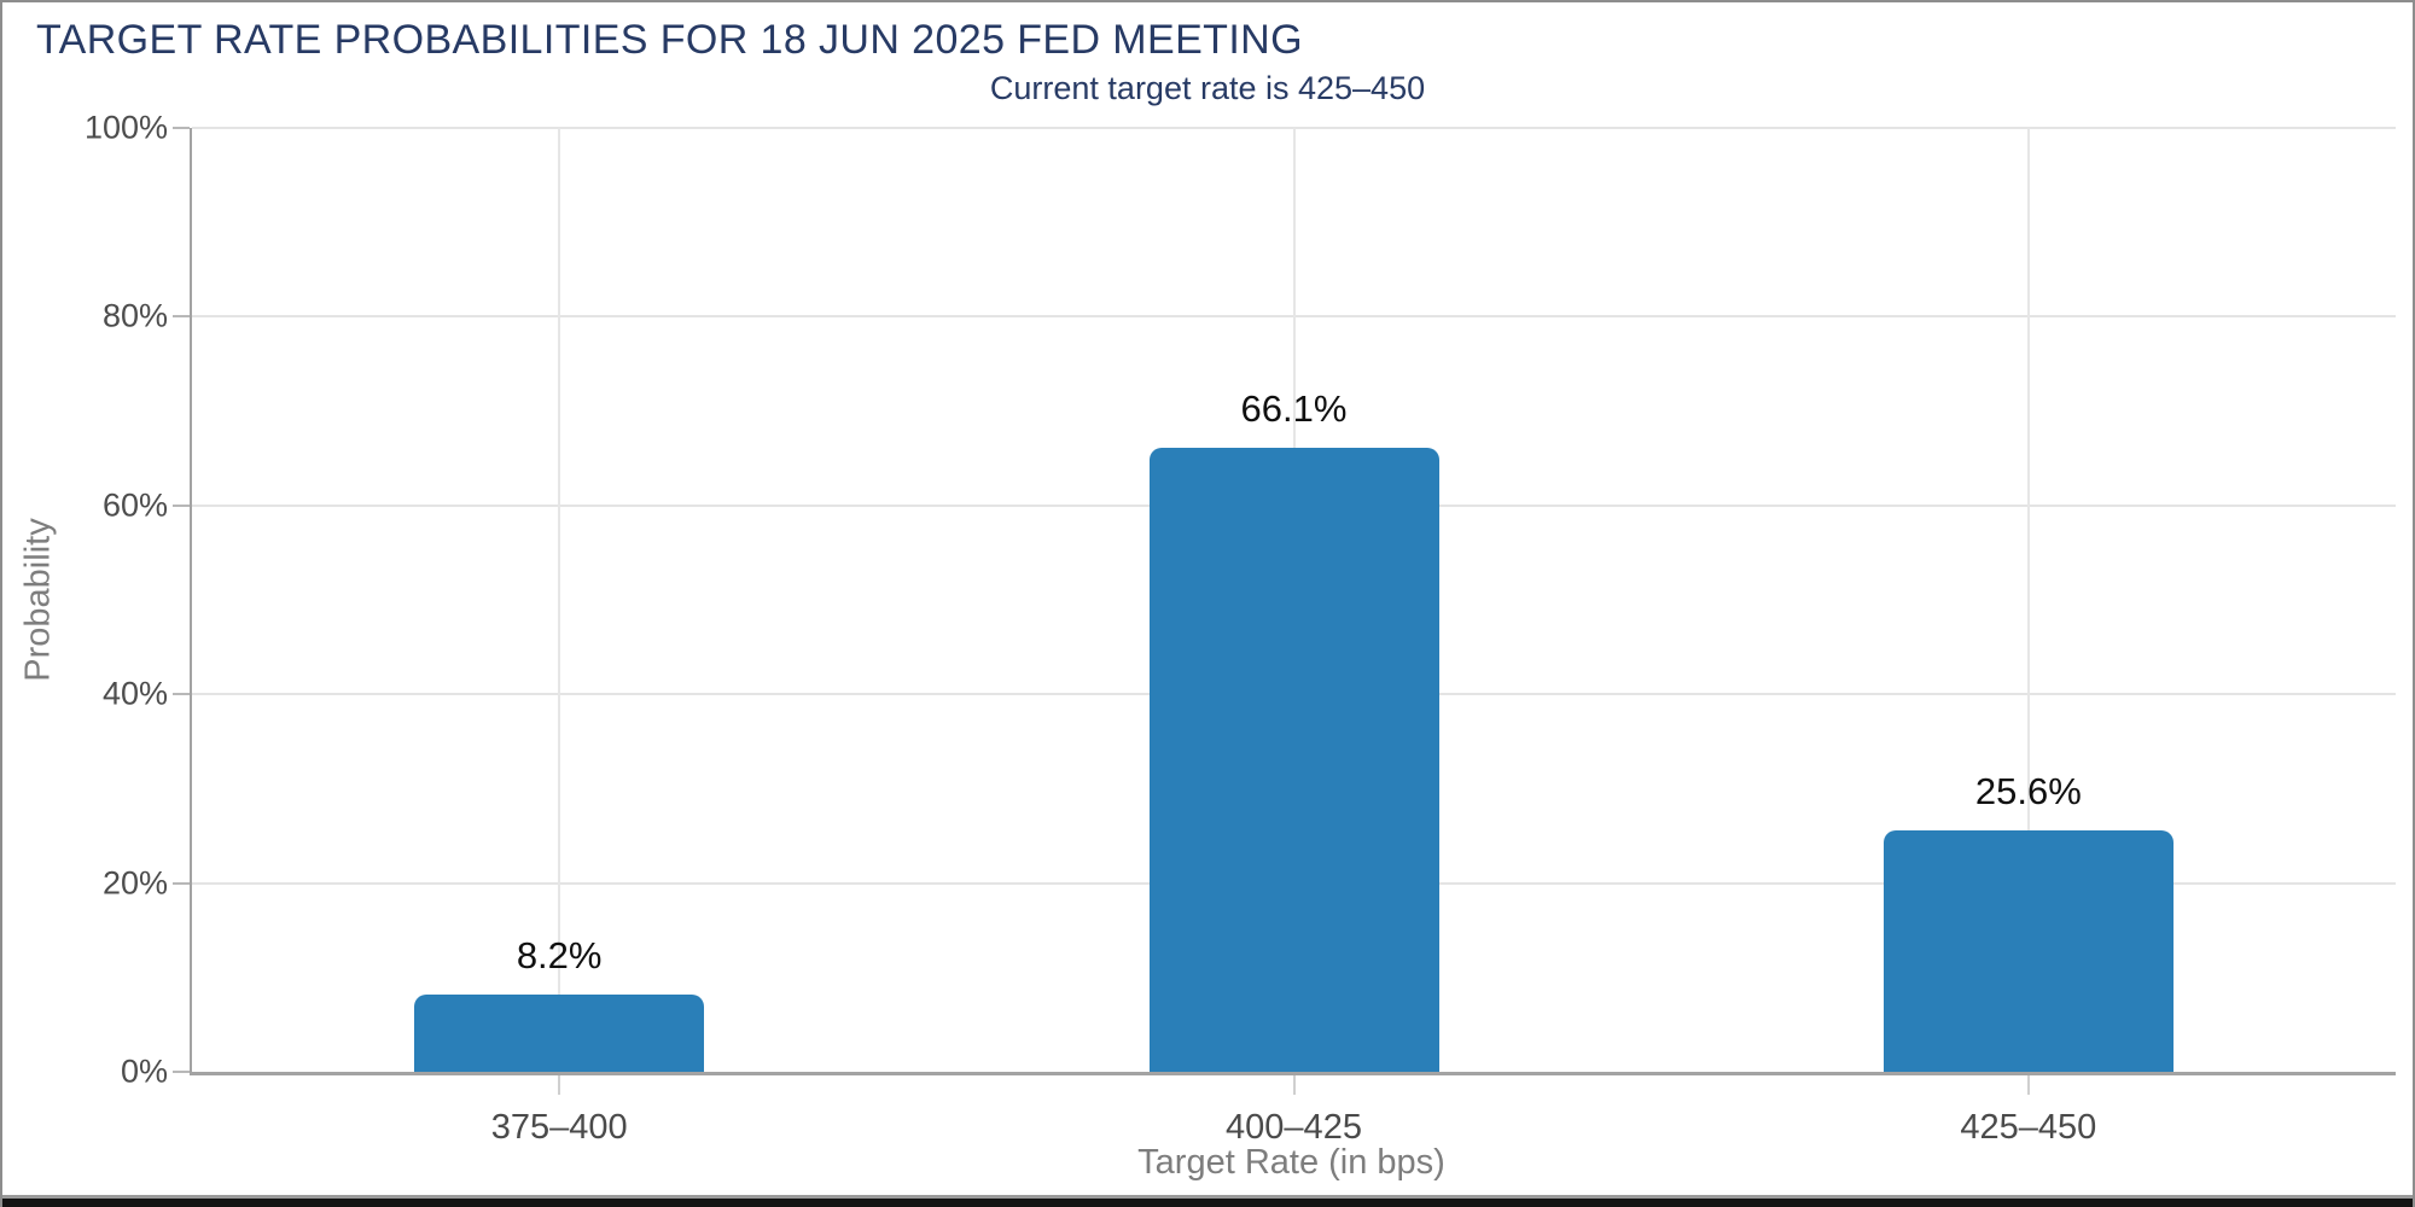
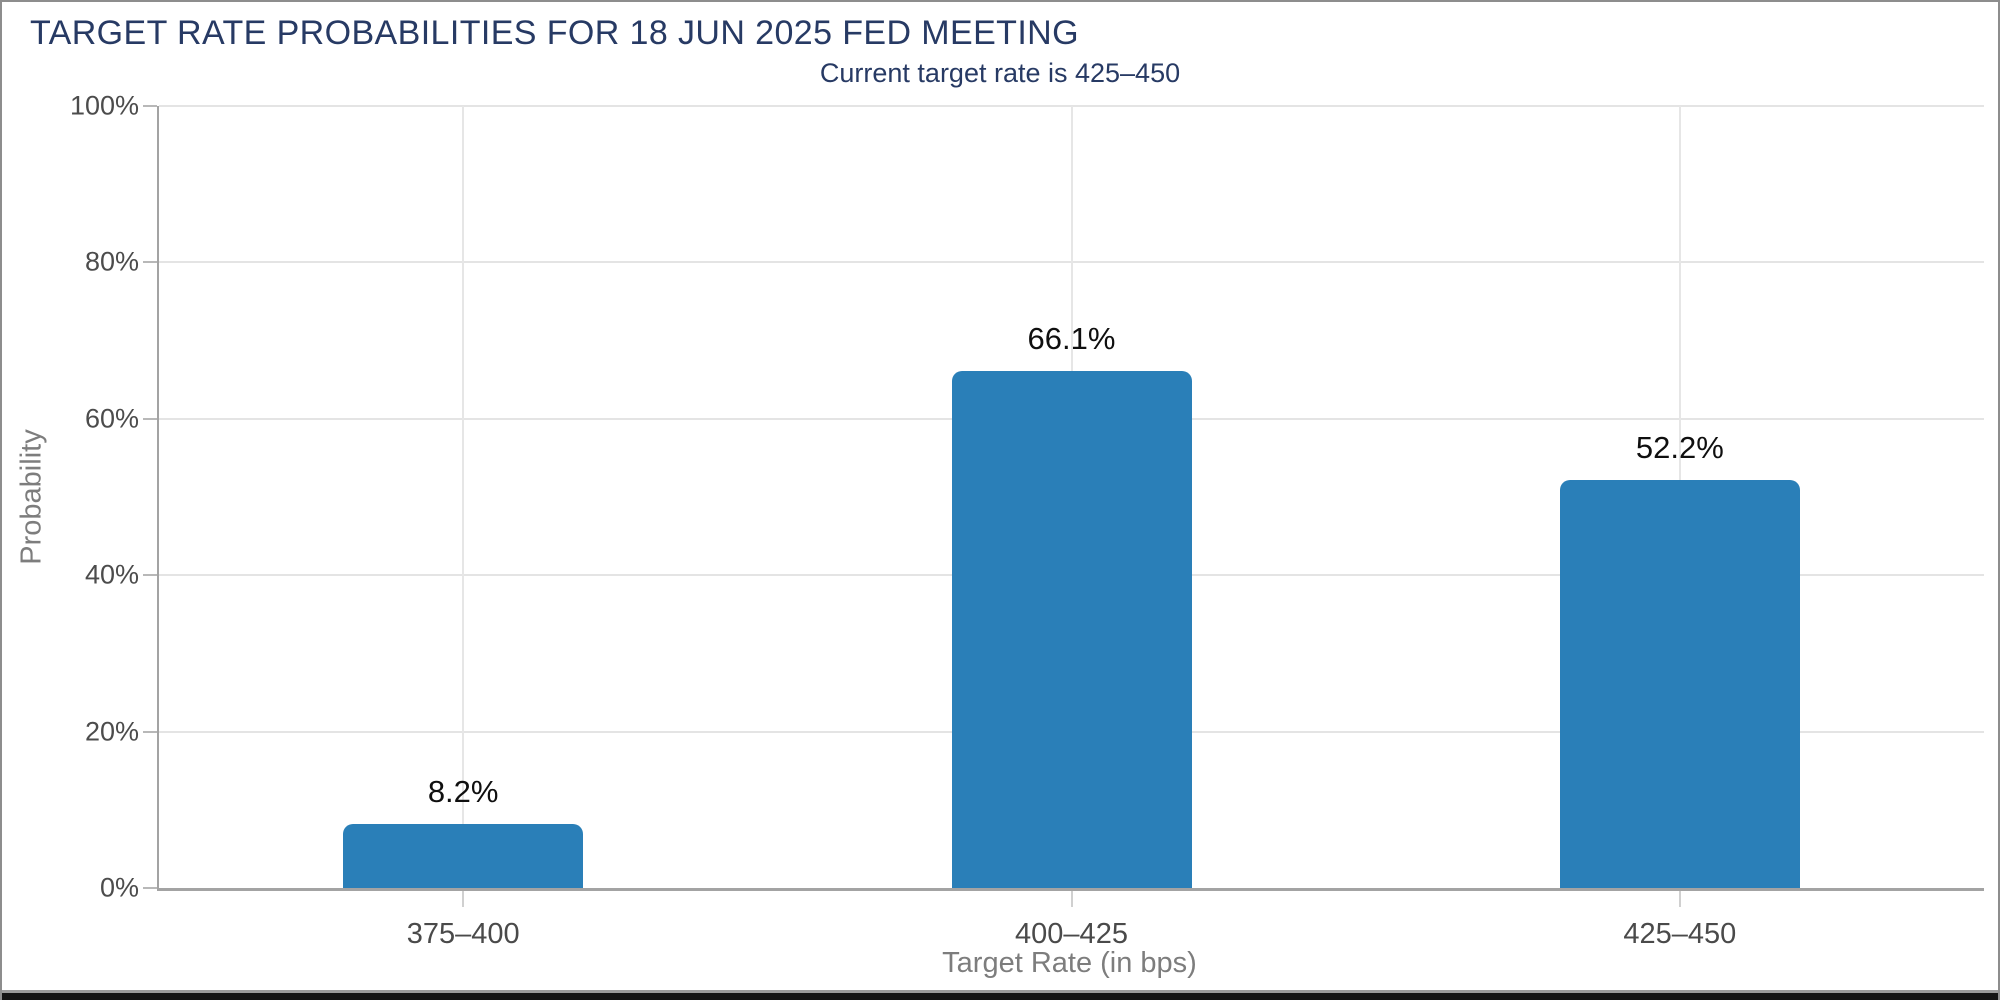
425–450: 25.6% -> 52.2%
